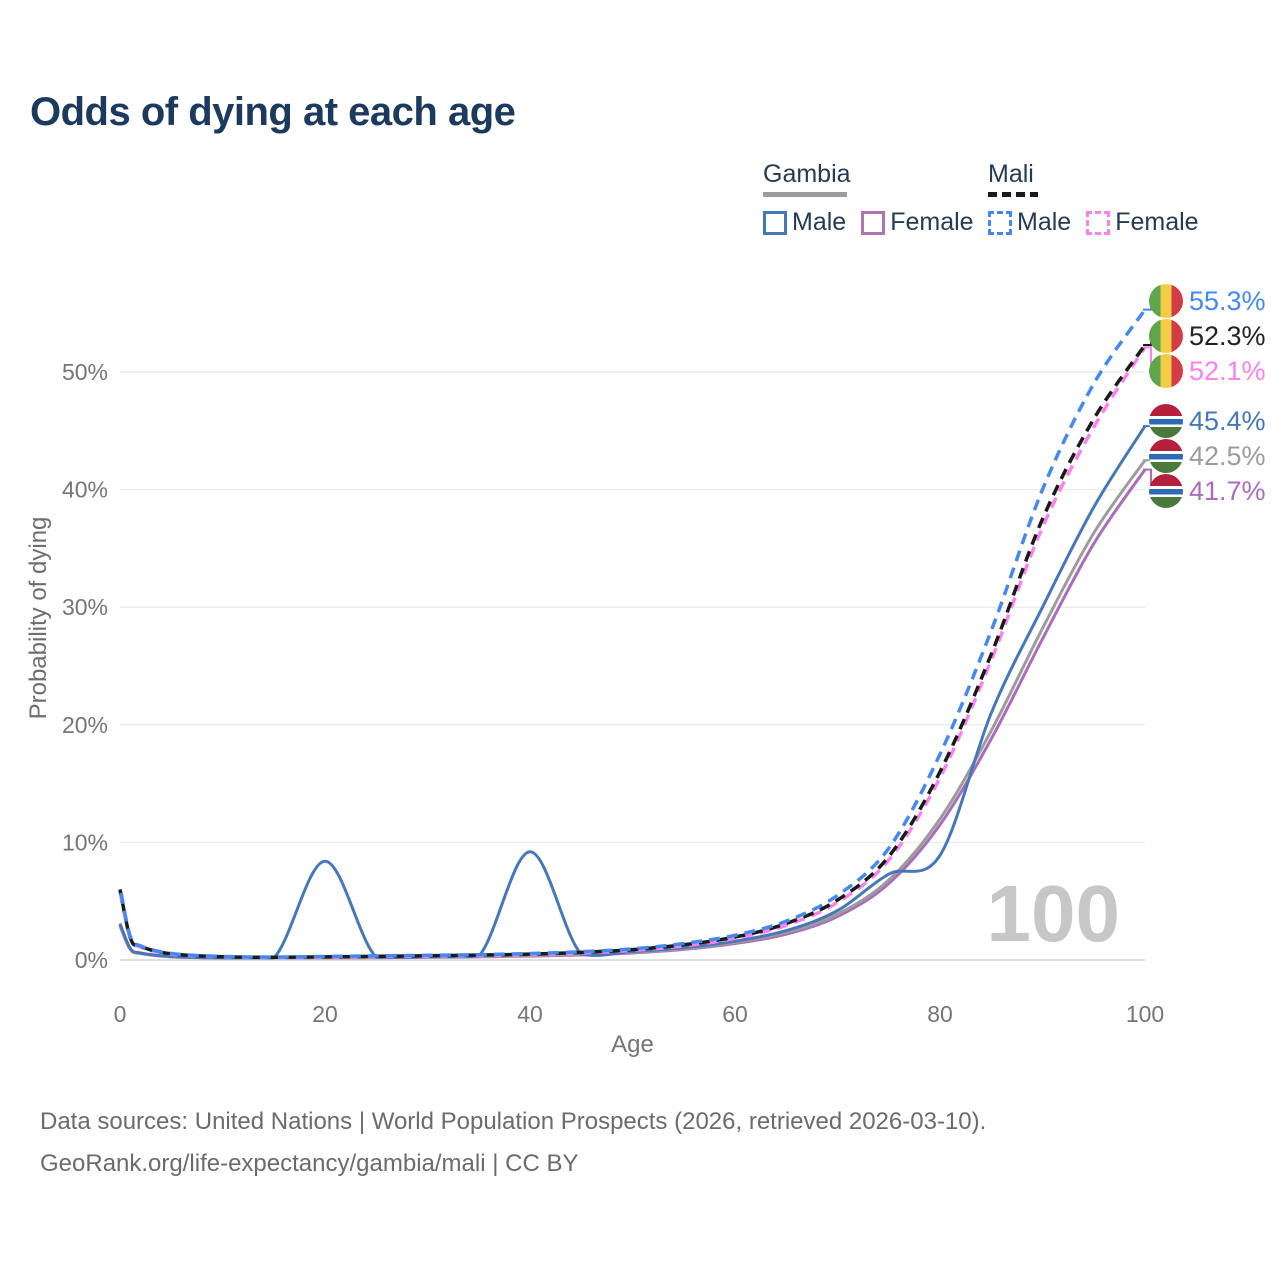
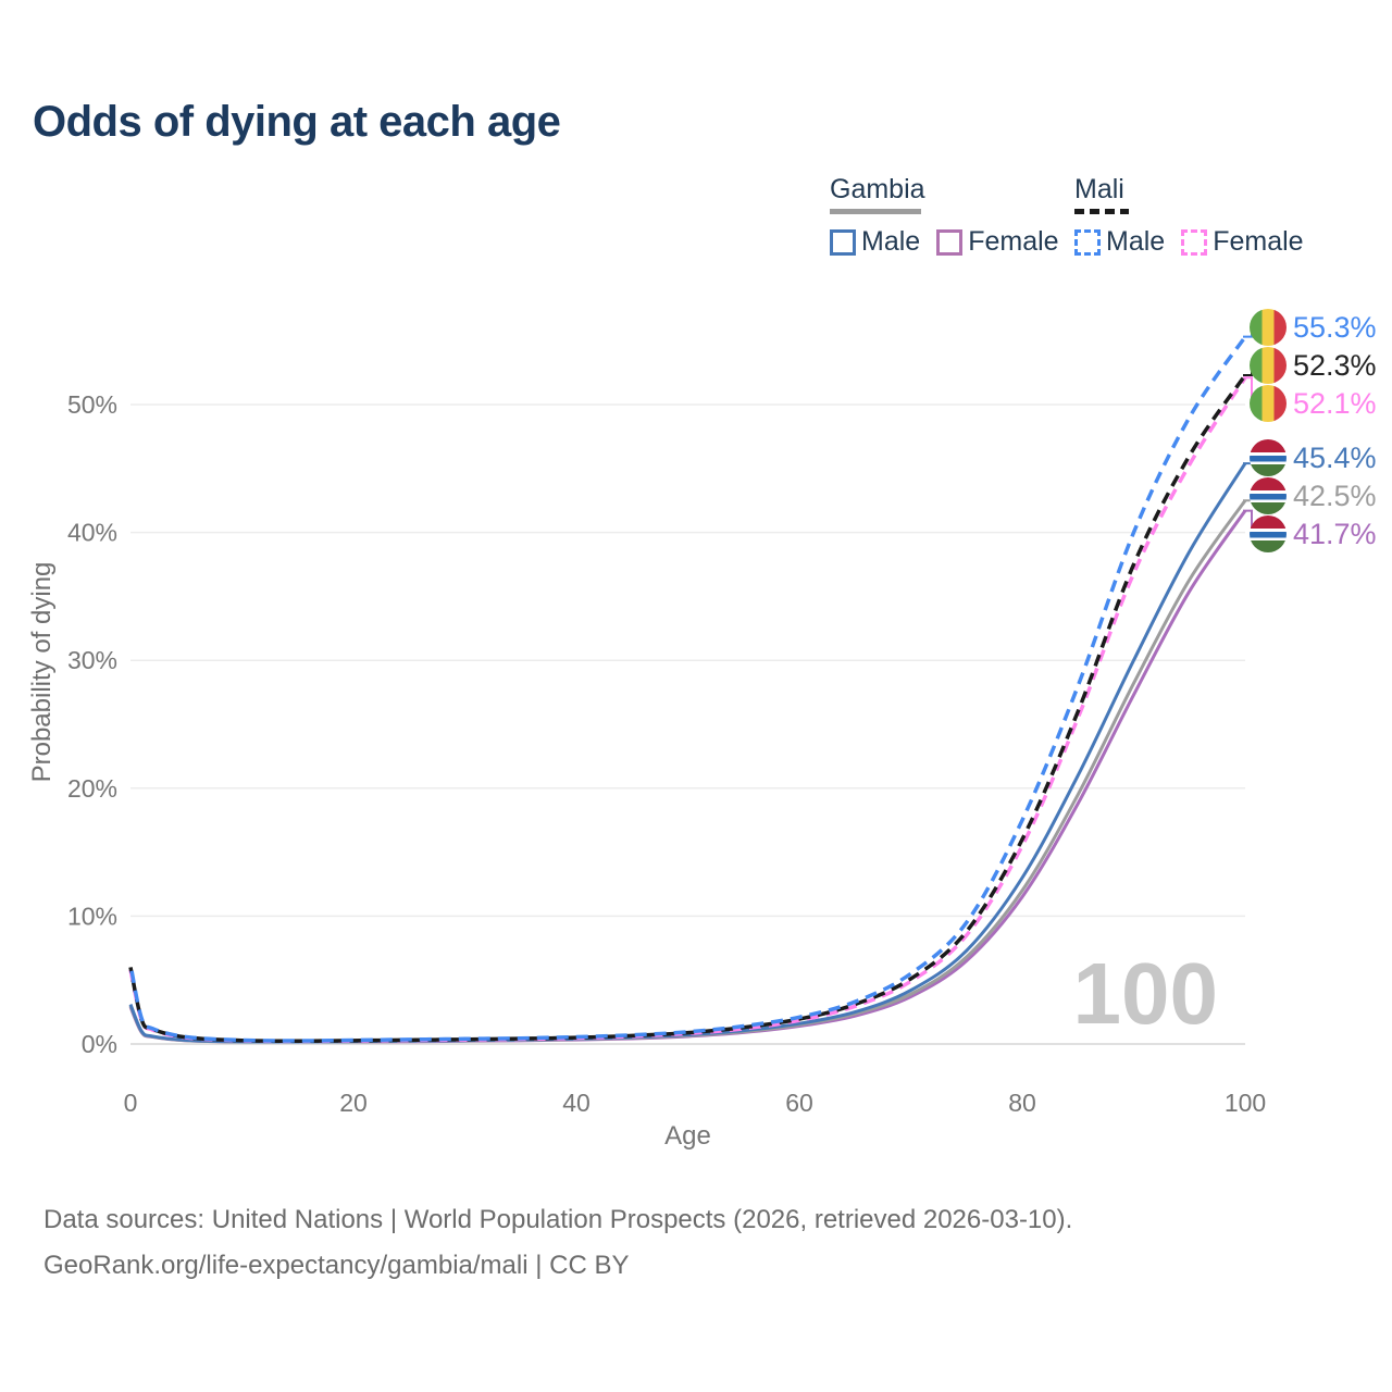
Gambia Male/20: 8.4% -> 0.2%
Gambia Male/40: 9.2% -> 0.4%
Gambia Male/80: 8.9% -> 13.0%
